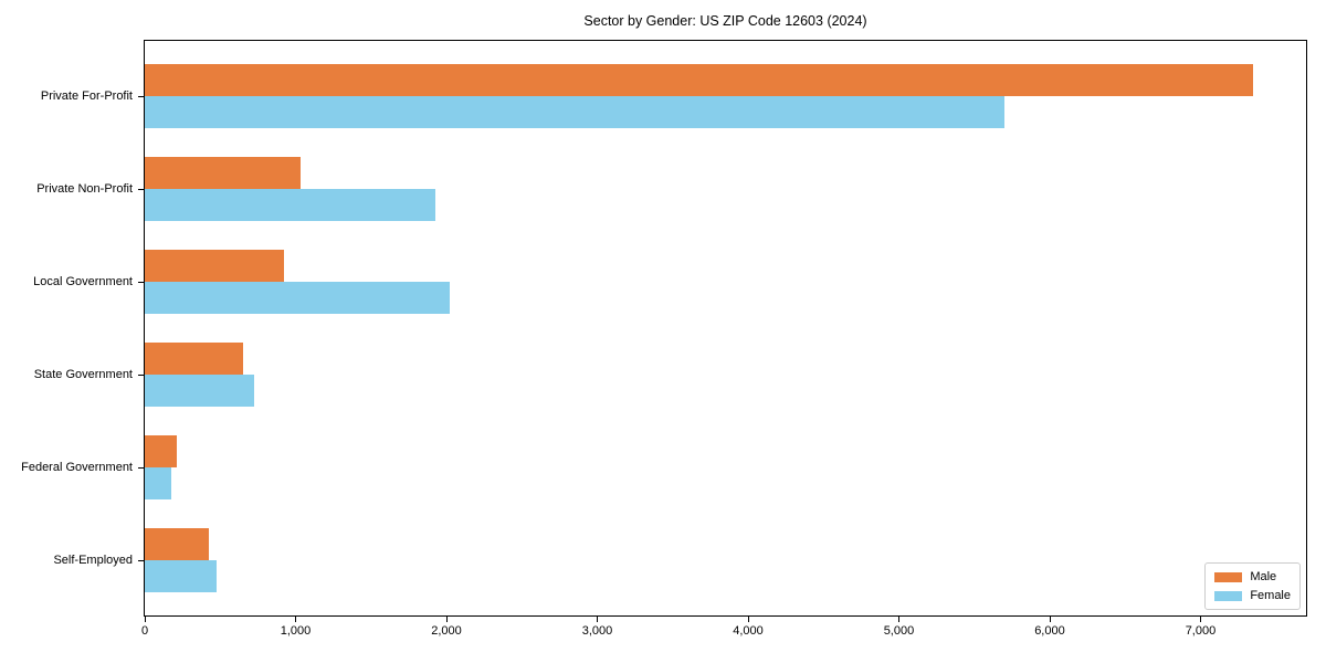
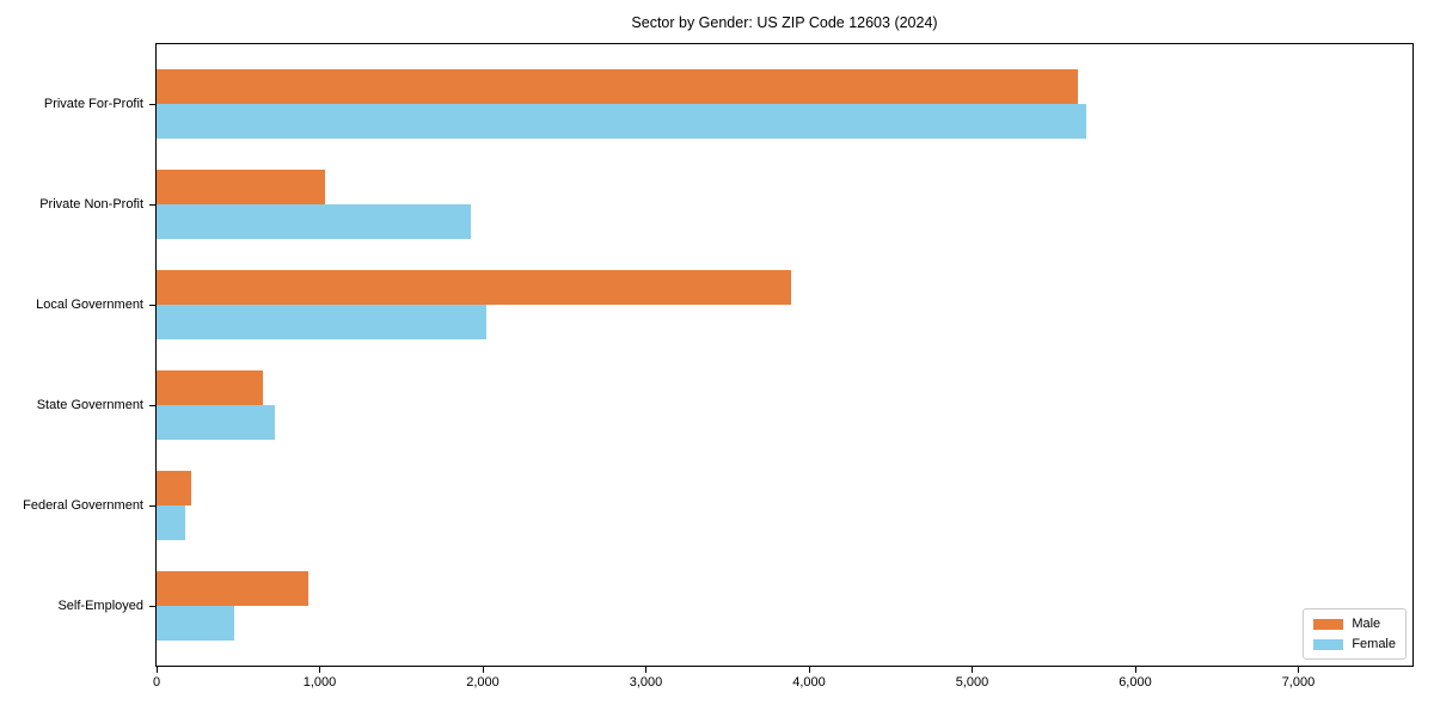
Male/Private For-Profit: 7350 -> 5650
Male/Local Government: 920 -> 3890
Male/Self-Employed: 420 -> 930
